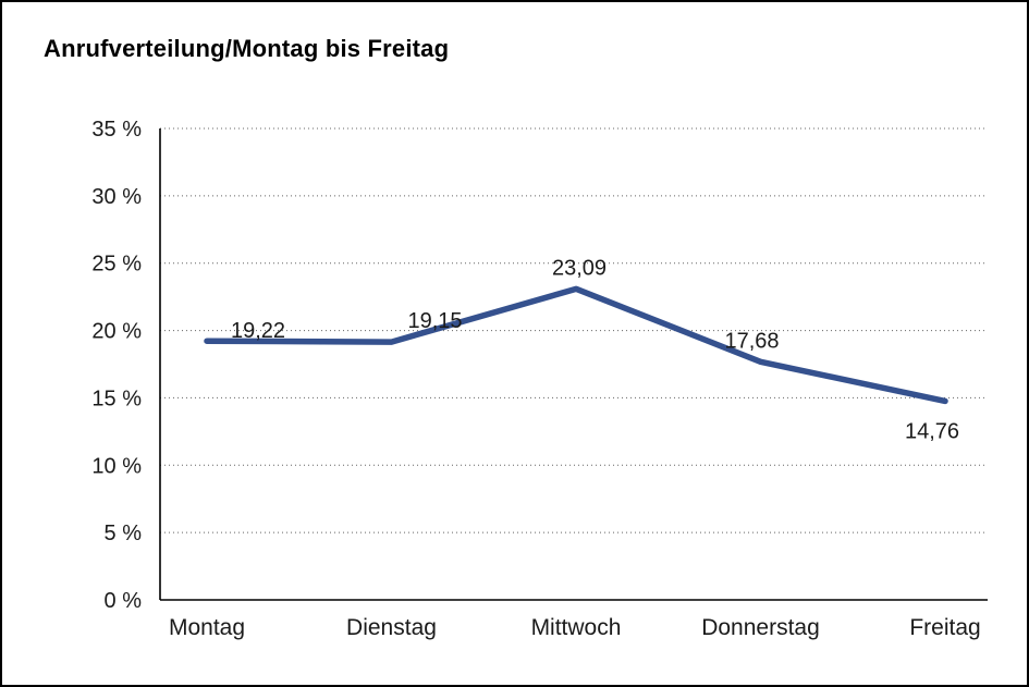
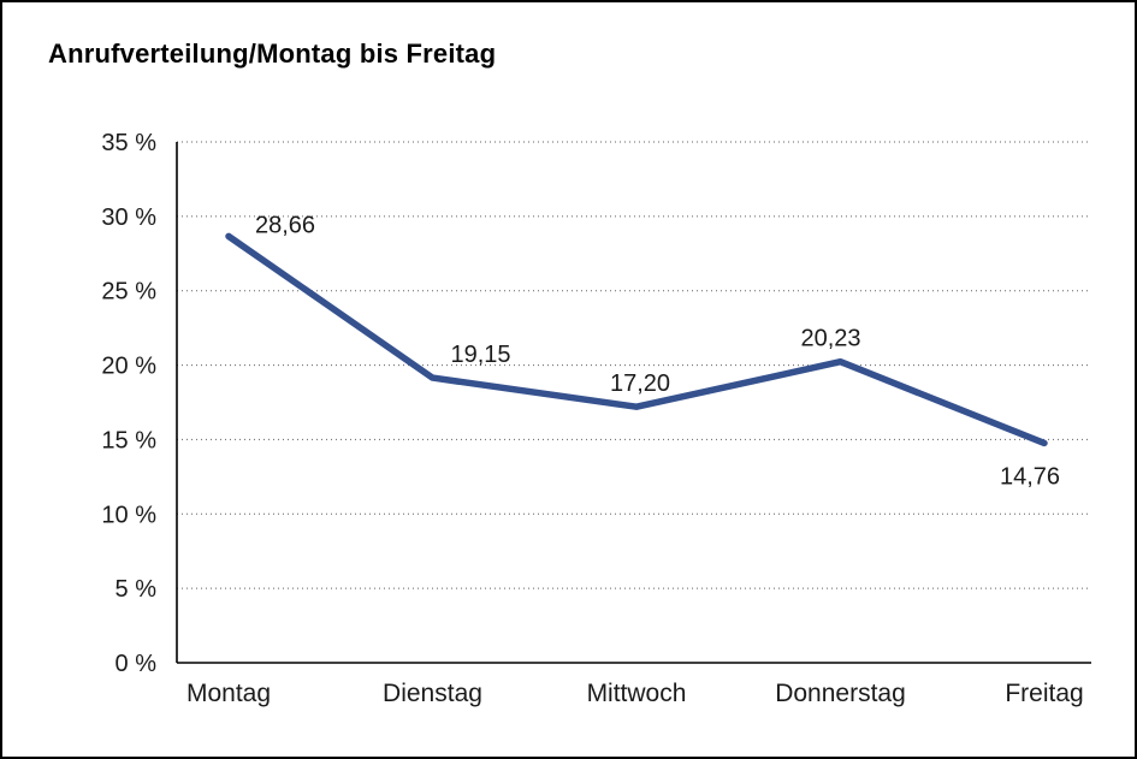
Montag: 19,22 -> 28,66
Mittwoch: 23,09 -> 17,20
Donnerstag: 17,68 -> 20,23
